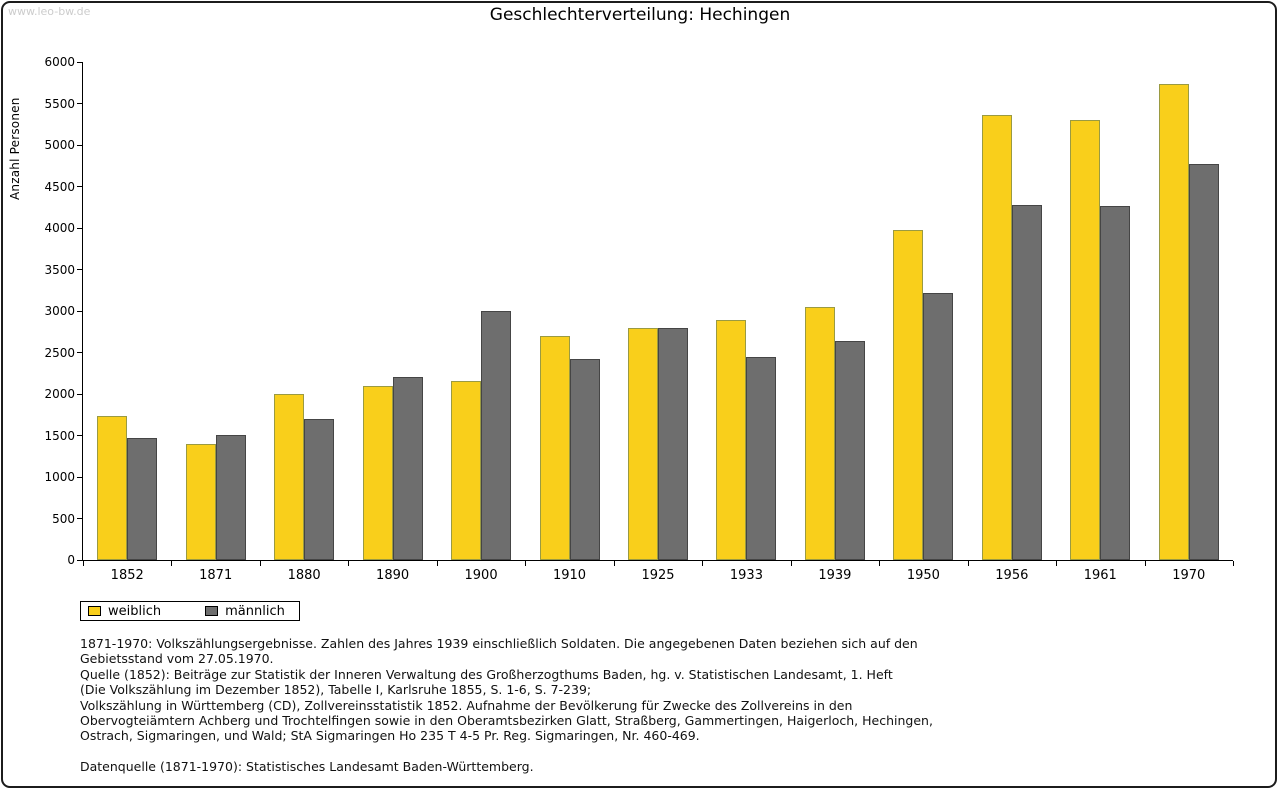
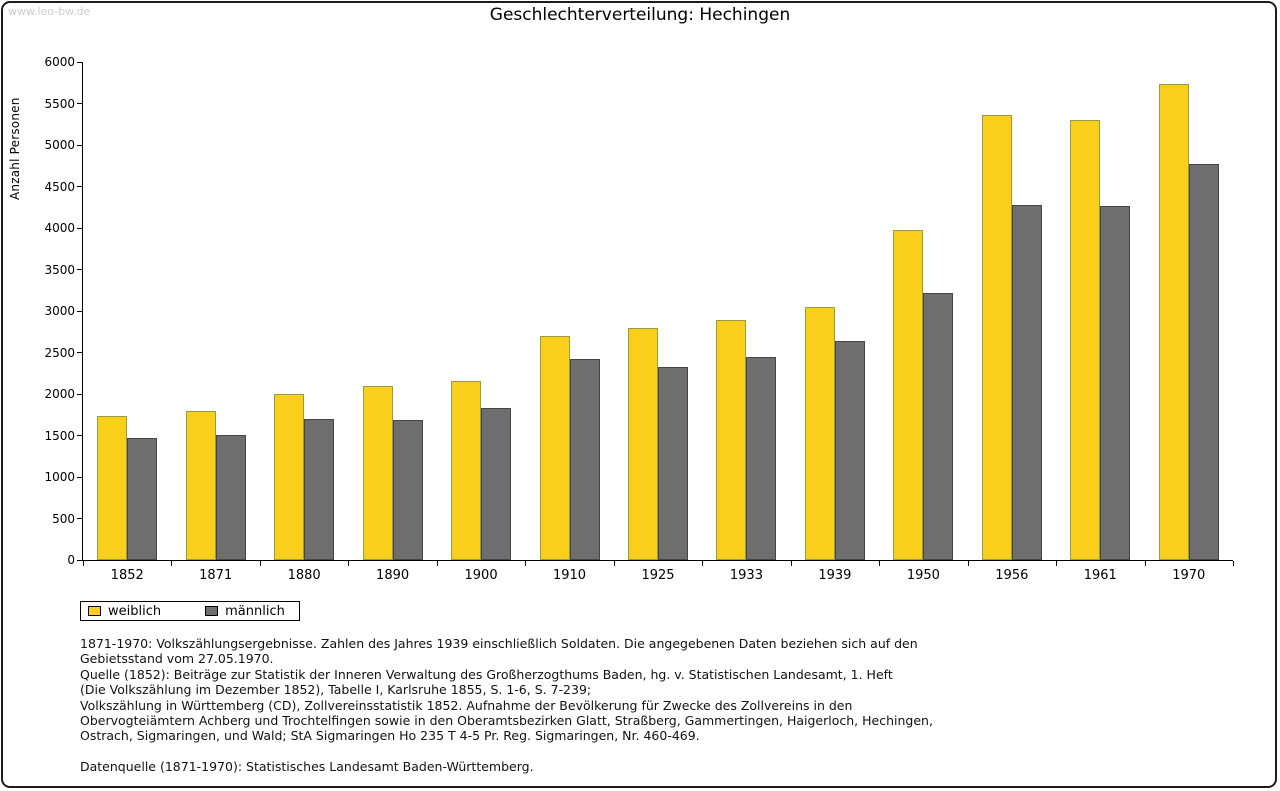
weiblich/1871: 1400 -> 1800
männlich/1890: 2200 -> 1700
männlich/1900: 3000 -> 1800
männlich/1925: 2800 -> 2300
